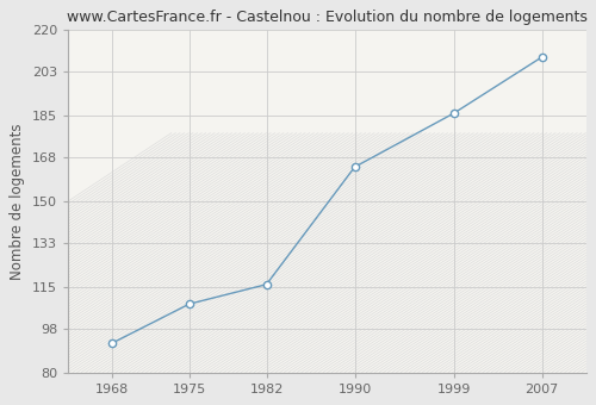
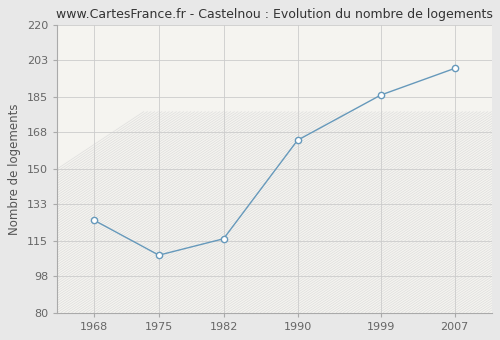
1968: 92 -> 125
2007: 209 -> 199
